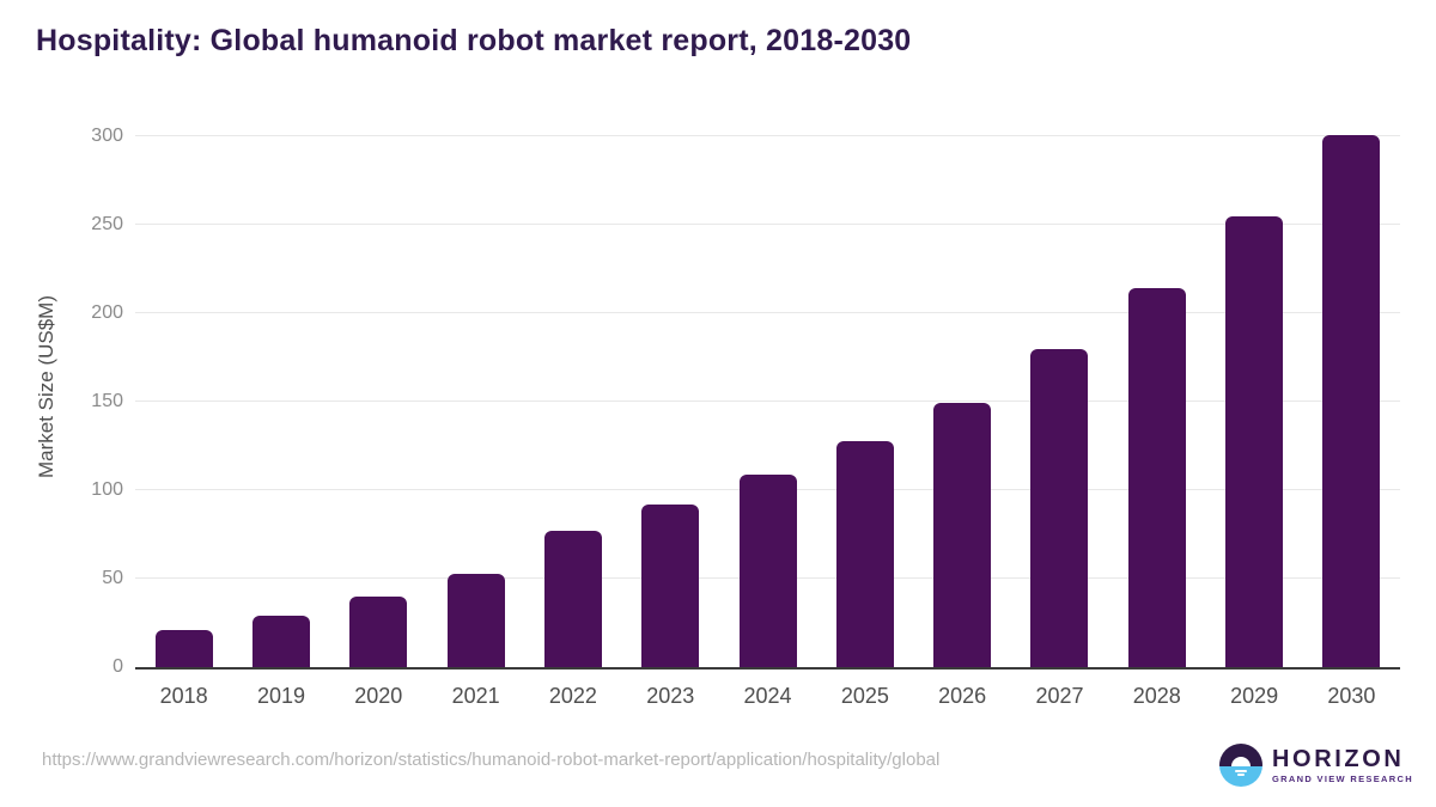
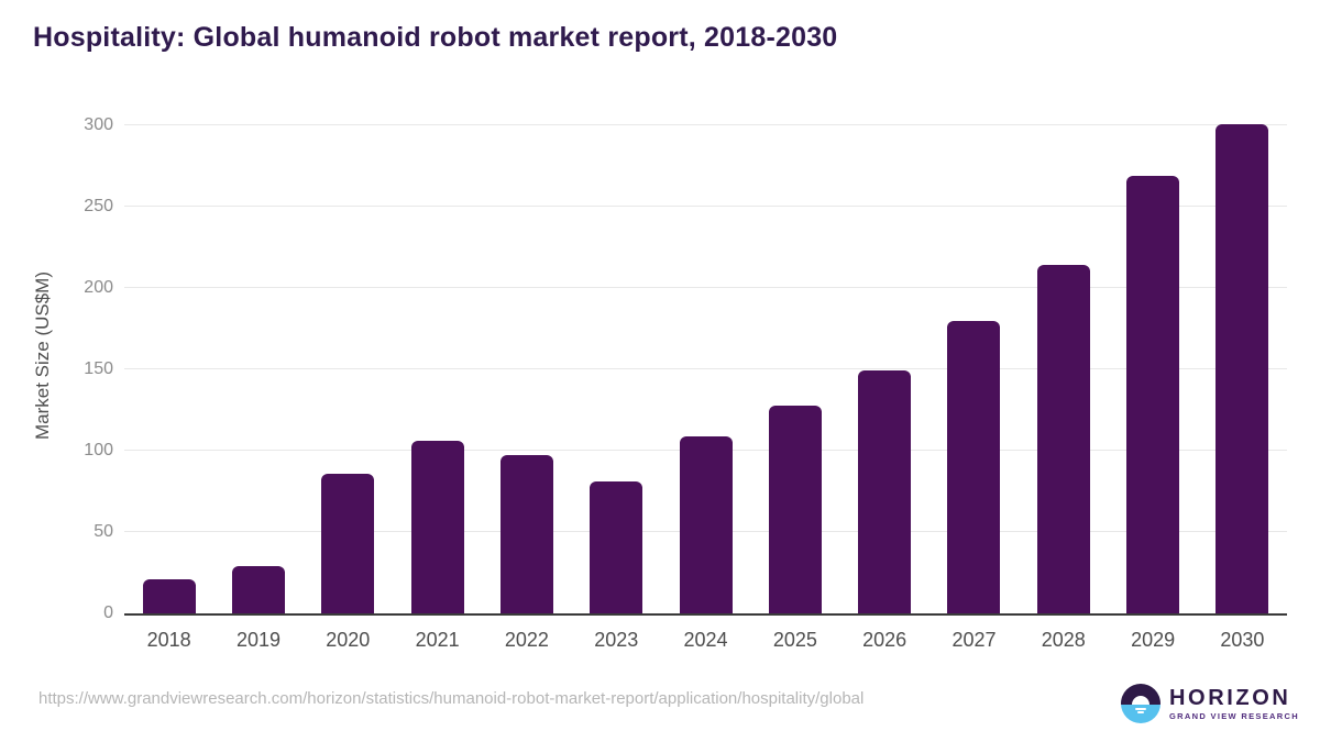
2020: 40 -> 86
2021: 53 -> 106
2022: 77 -> 97
2023: 92 -> 81
2029: 255 -> 269
